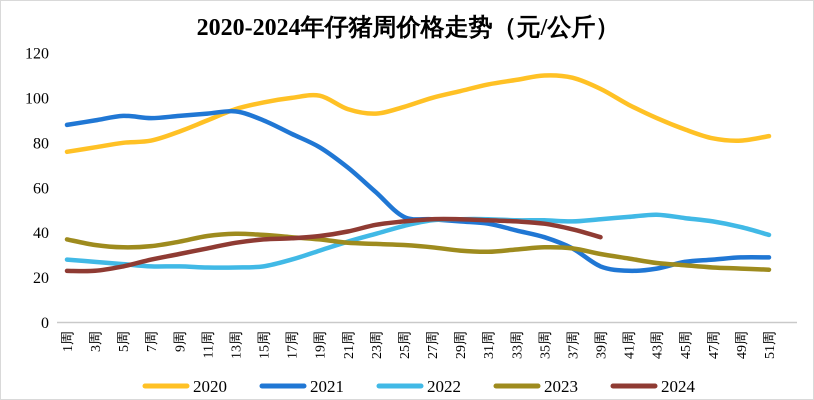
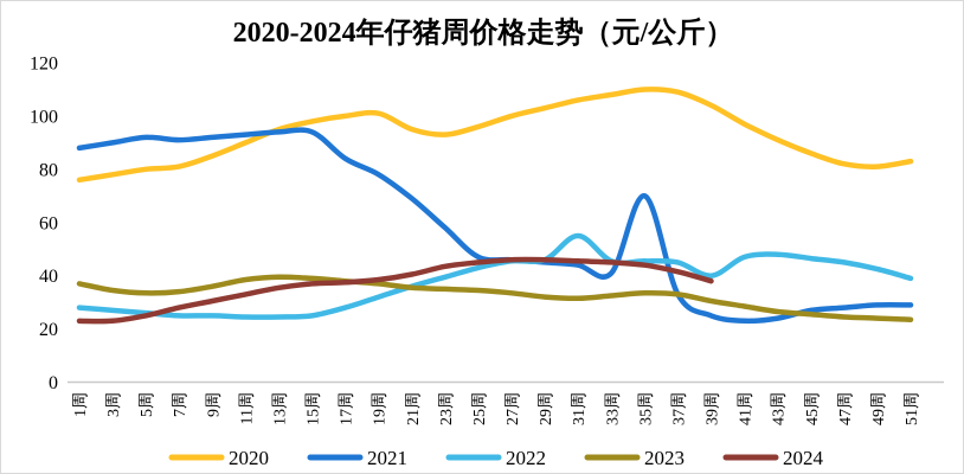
2021/15周: 90 -> 94
2022/31周: 46 -> 55
2021/35周: 38 -> 70
2022/39周: 46 -> 40
